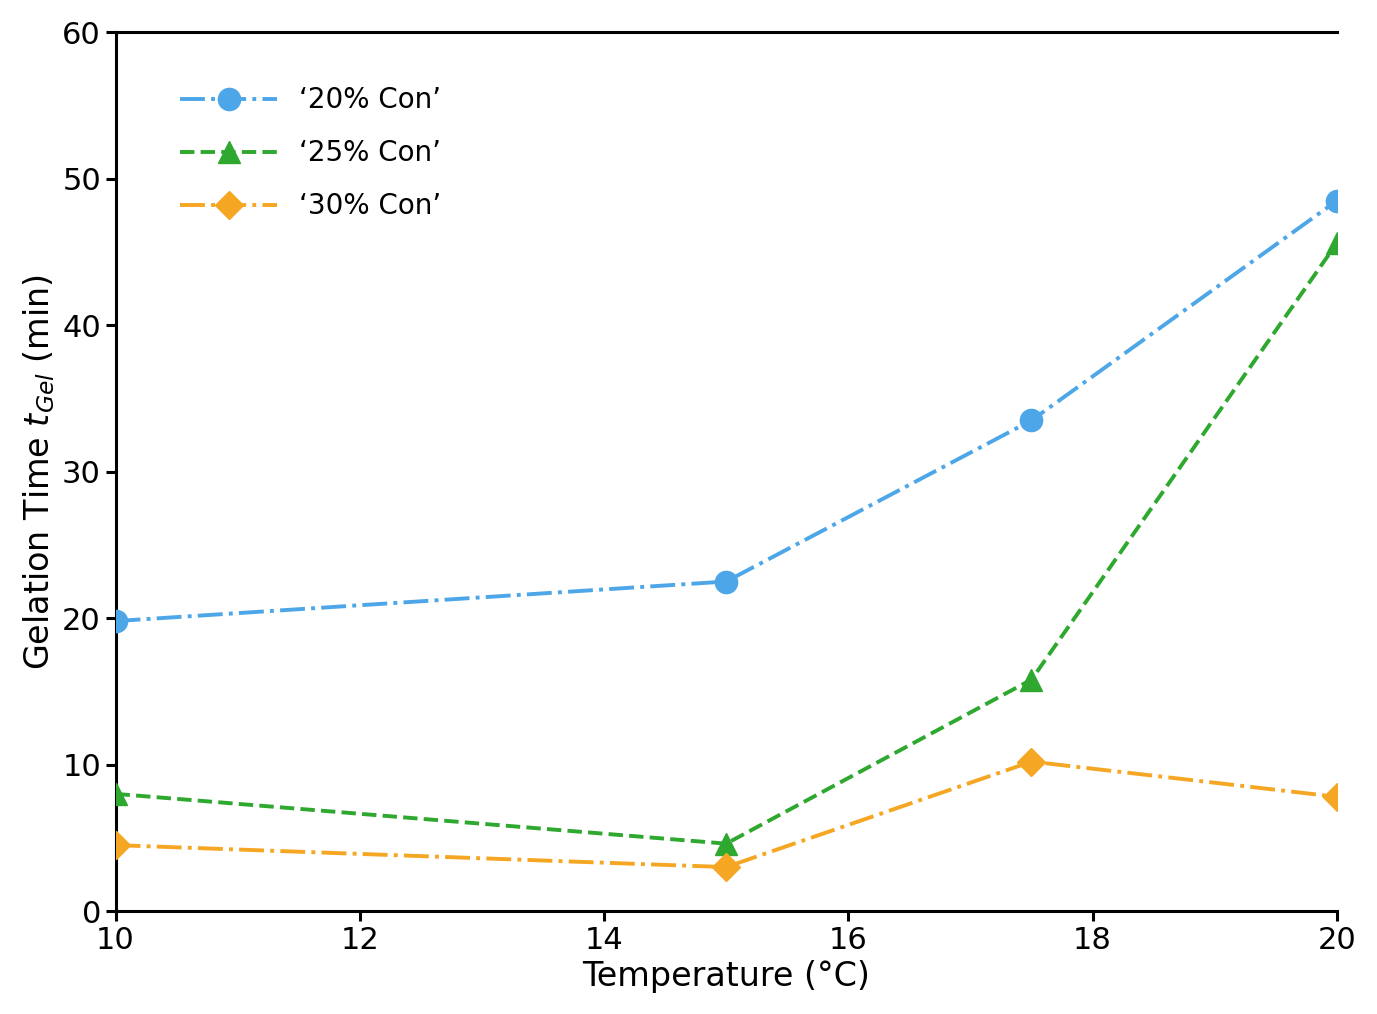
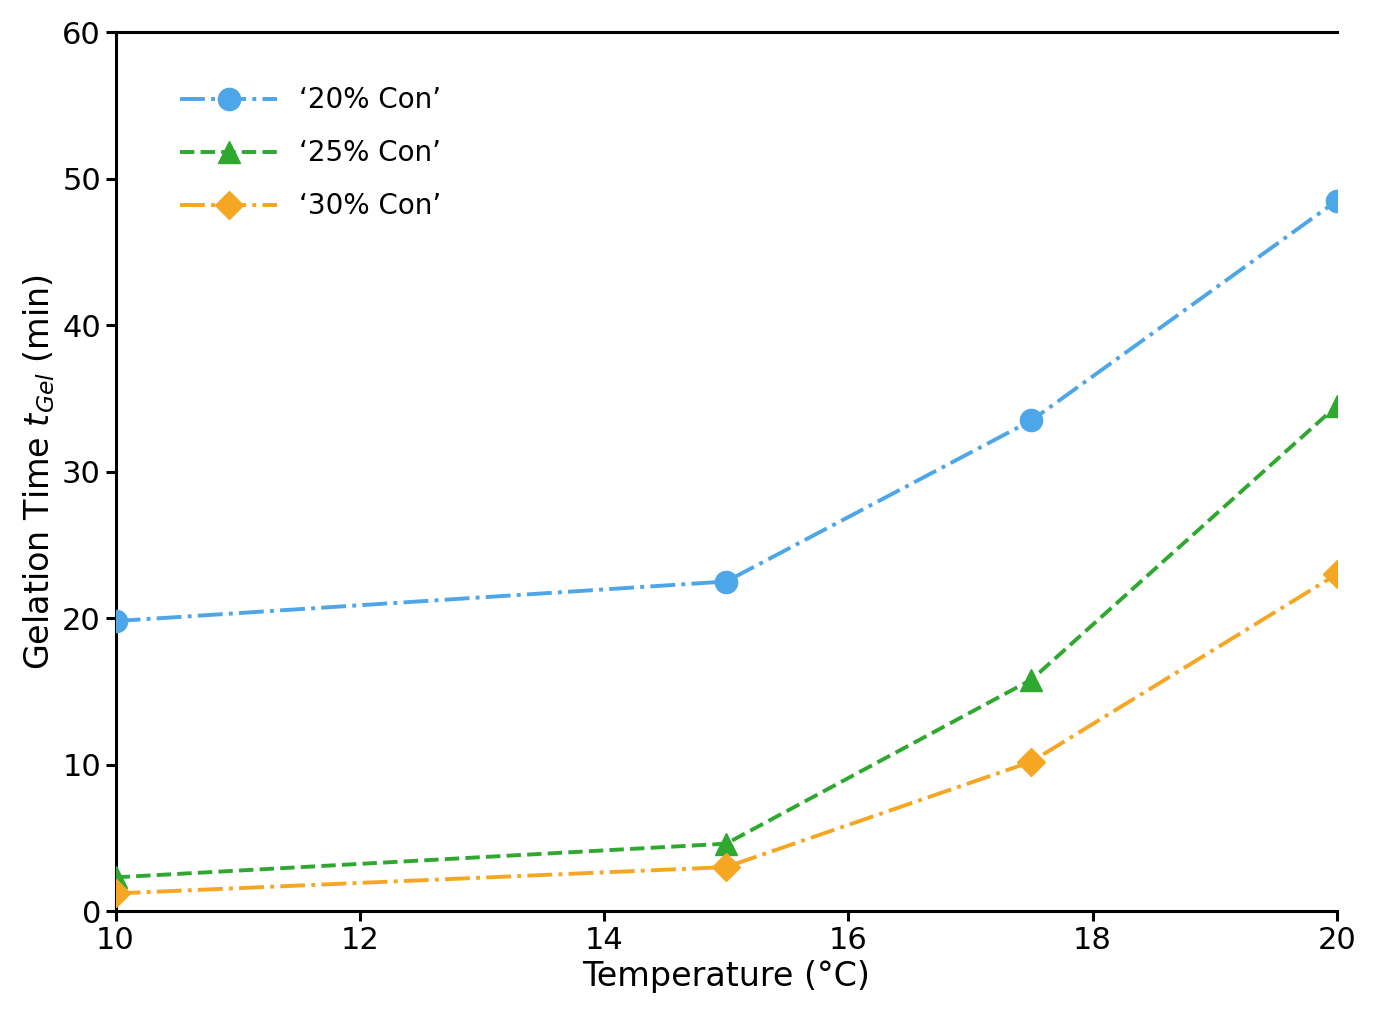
‘25% Con’/10: 8.0 -> 2.3
‘30% Con’/10: 4.5 -> 1.2
‘25% Con’/20: 45.6 -> 34.5
‘30% Con’/20: 7.8 -> 23.0
